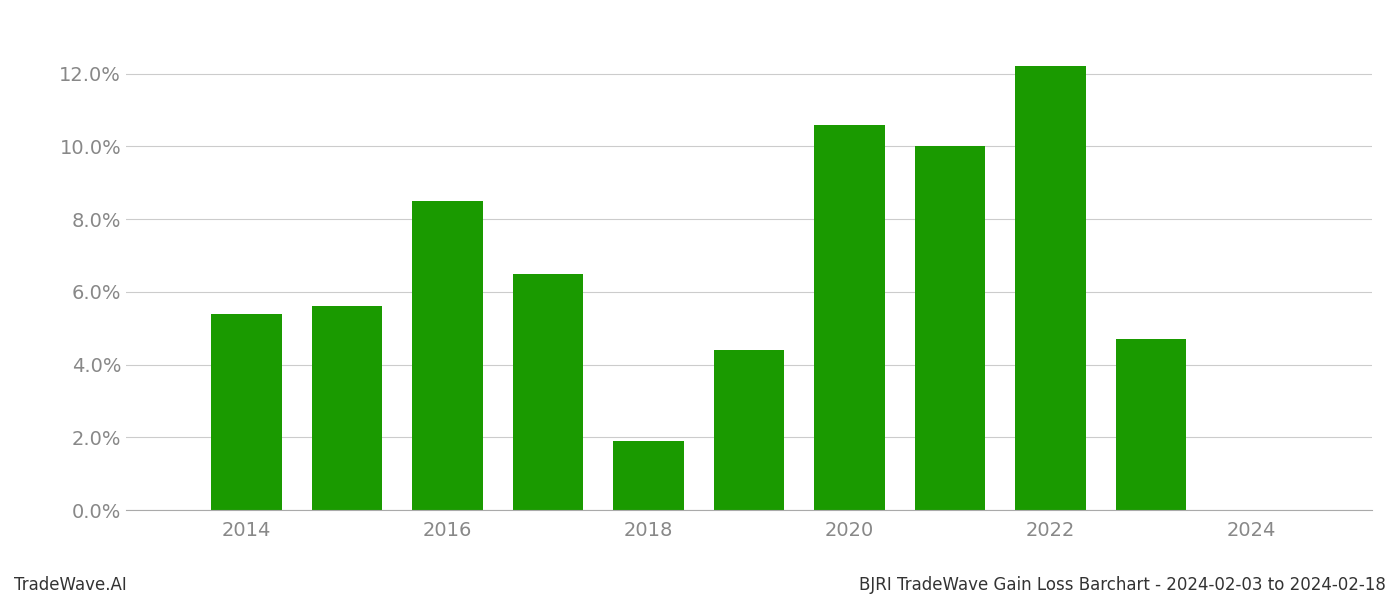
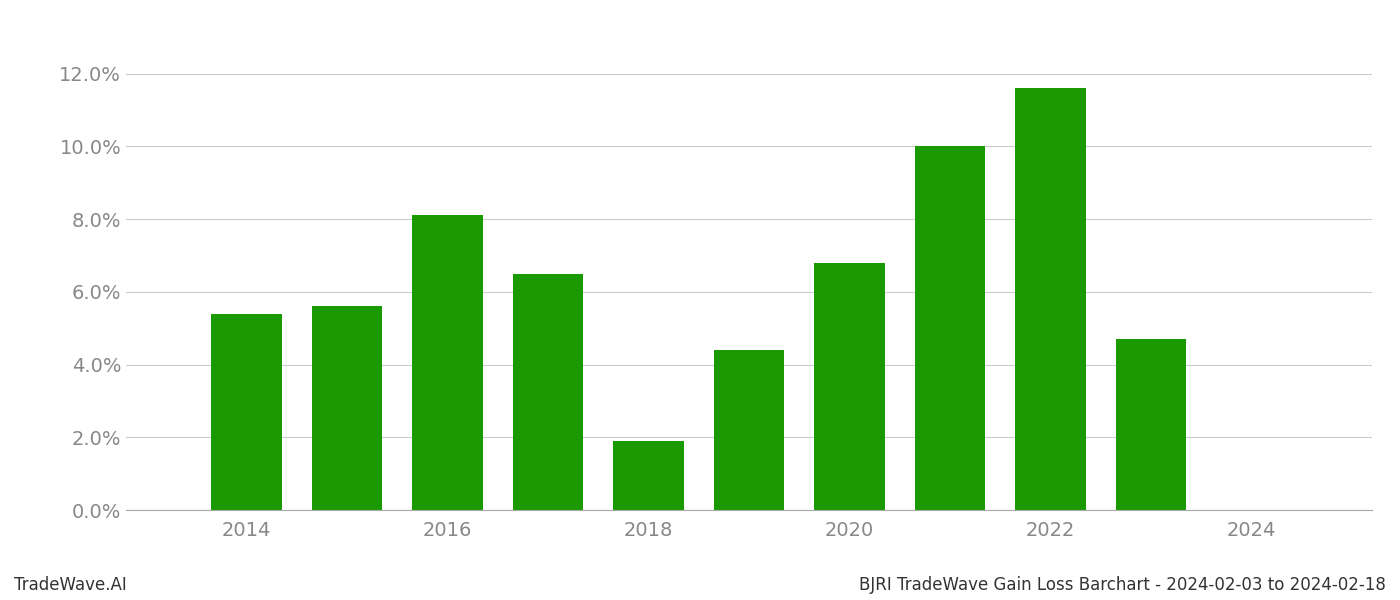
2016: 8.5% -> 8.1%
2020: 10.6% -> 6.8%
2022: 12.2% -> 11.6%
